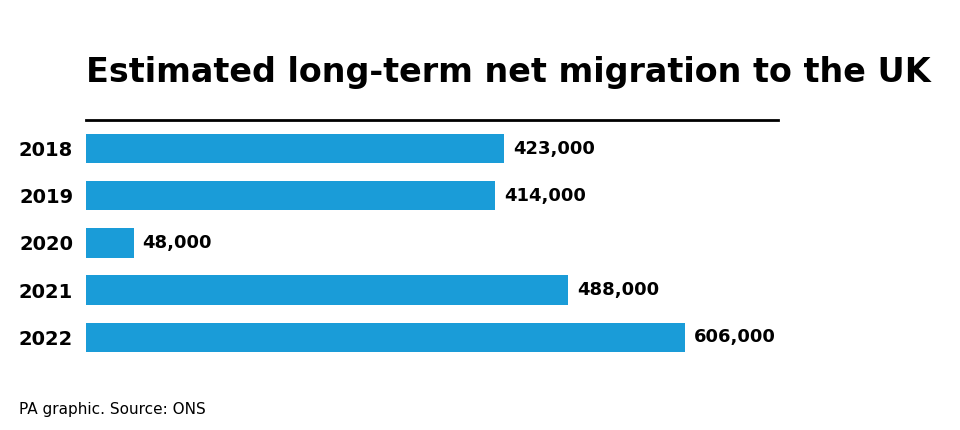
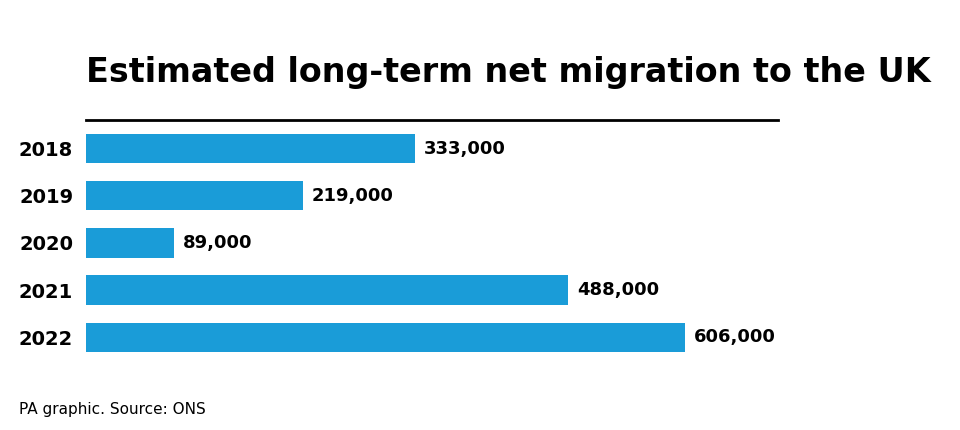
2018: 423,000 -> 333,000
2019: 414,000 -> 219,000
2020: 48,000 -> 89,000
